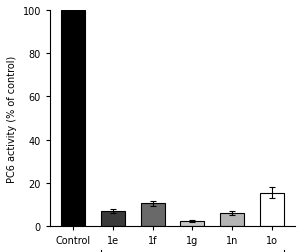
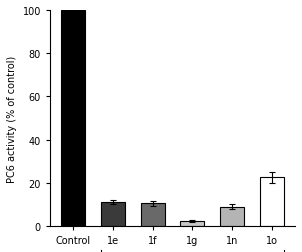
1e: 7.0 -> 11.0
1n: 6.0 -> 9.0
1o: 15.5 -> 22.5
